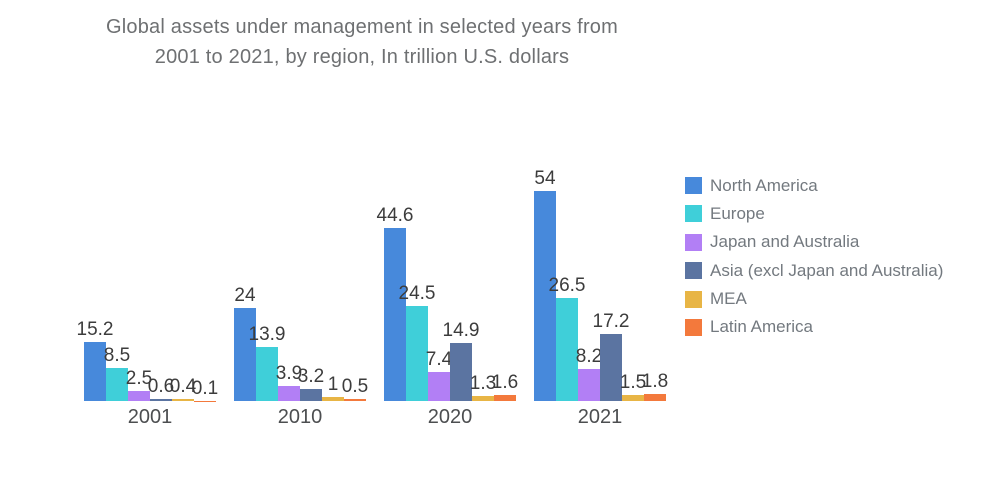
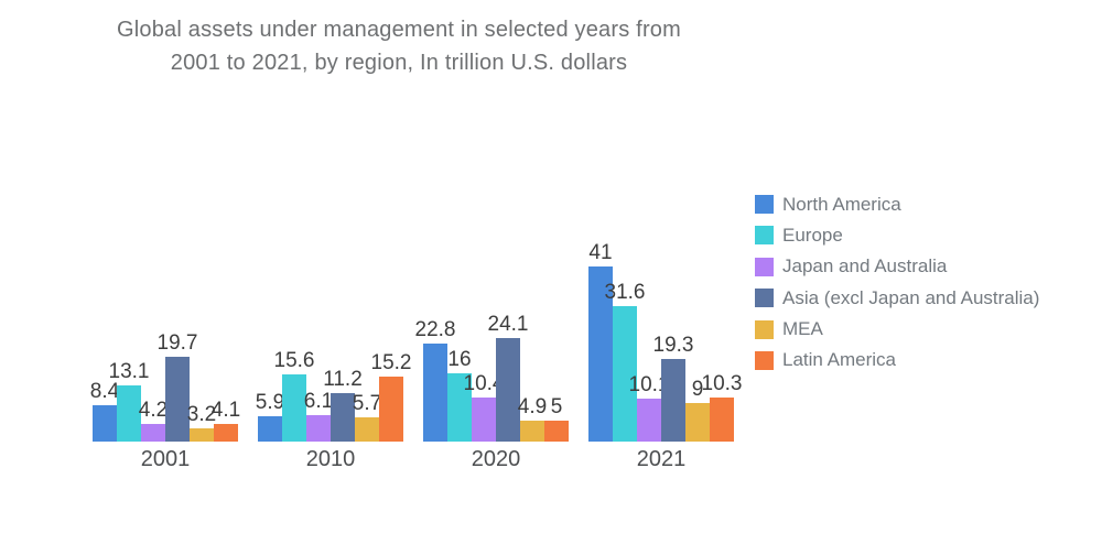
North America/2001: 15.2 -> 8.4
Europe/2001: 8.5 -> 13.1
Japan and Australia/2001: 2.5 -> 4.2
Asia (excl Japan and Australia)/2001: 0.6 -> 19.7
MEA/2001: 0.4 -> 3.2
Latin America/2001: 0.1 -> 4.1
North America/2010: 24 -> 5.9
Europe/2010: 13.9 -> 15.6
Japan and Australia/2010: 3.9 -> 6.1
Asia (excl Japan and Australia)/2010: 3.2 -> 11.2
MEA/2010: 1 -> 5.7
Latin America/2010: 0.5 -> 15.2
North America/2020: 44.6 -> 22.8
Europe/2020: 24.5 -> 16
Japan and Australia/2020: 7.4 -> 10.4
Asia (excl Japan and Australia)/2020: 14.9 -> 24.1
MEA/2020: 1.3 -> 4.9
Latin America/2020: 1.6 -> 5
North America/2021: 54 -> 41
Europe/2021: 26.5 -> 31.6
Japan and Australia/2021: 8.2 -> 10.1
Asia (excl Japan and Australia)/2021: 17.2 -> 19.3
MEA/2021: 1.5 -> 9
Latin America/2021: 1.8 -> 10.3
